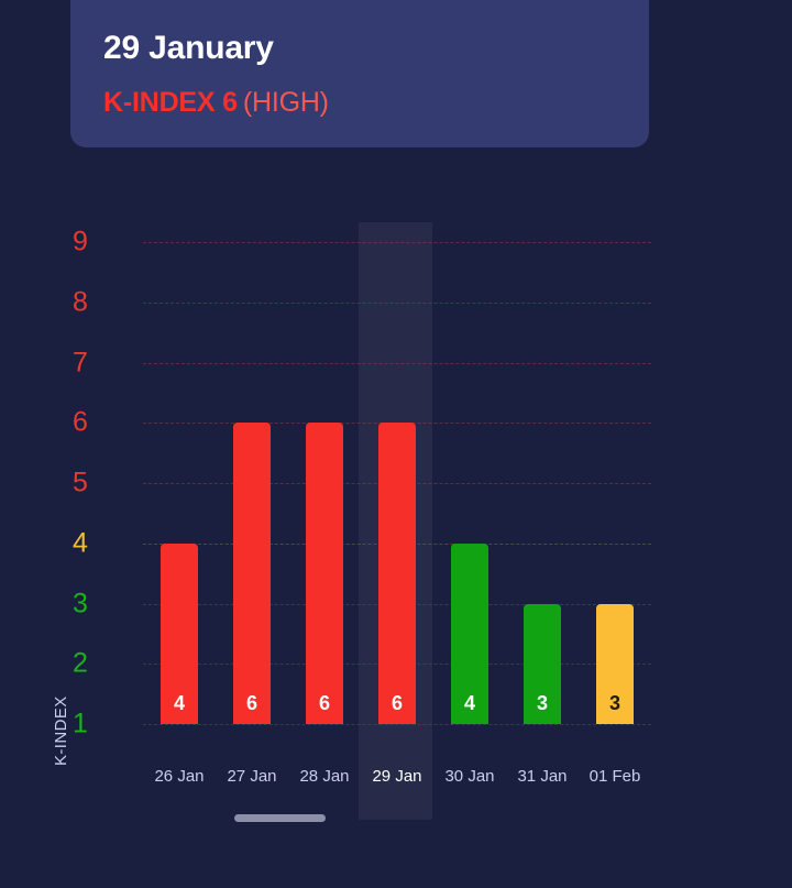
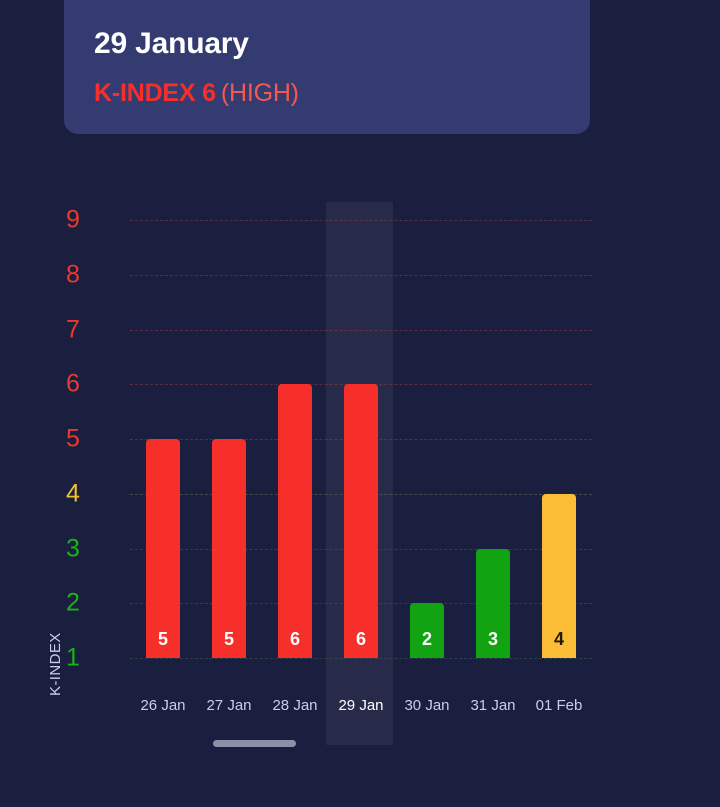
26 Jan: 4 -> 5
27 Jan: 6 -> 5
30 Jan: 4 -> 2
01 Feb: 3 -> 4
